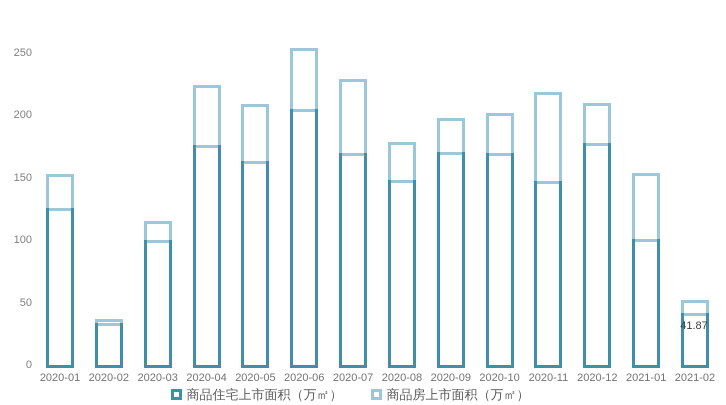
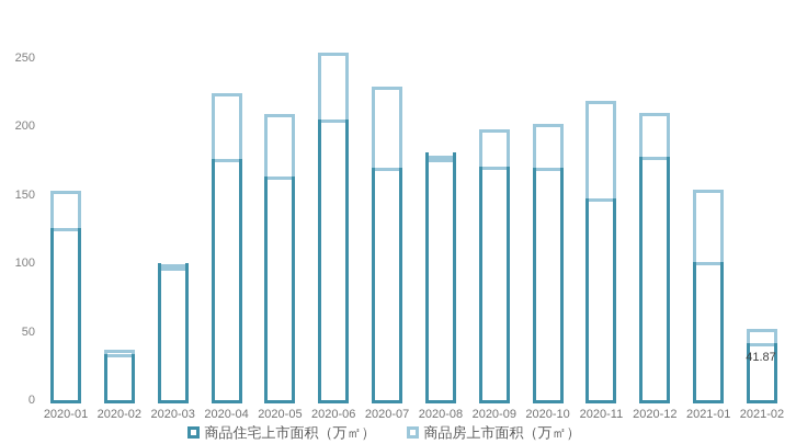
商品房上市面积（万㎡）/2020-03: 115 -> 99
商品住宅上市面积（万㎡）/2020-08: 148 -> 181
